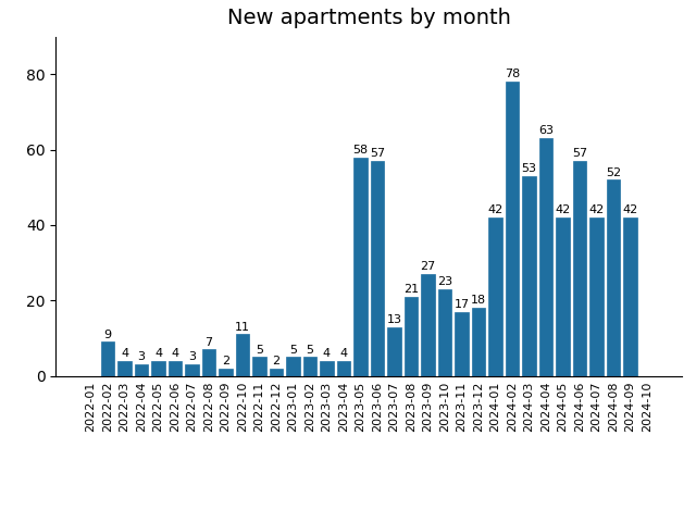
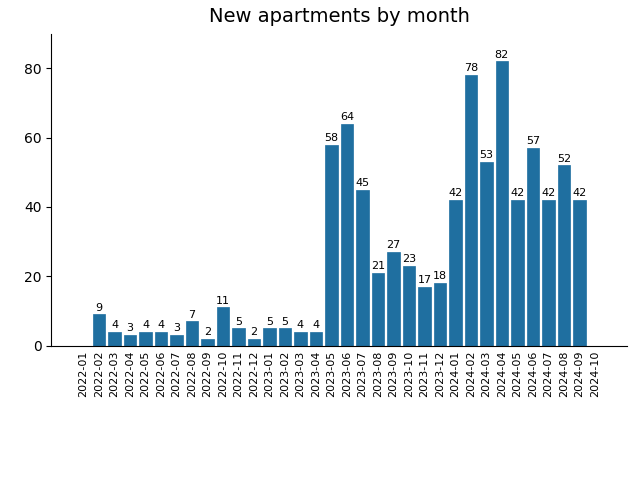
2023-06: 57 -> 64
2023-07: 13 -> 45
2024-04: 63 -> 82
